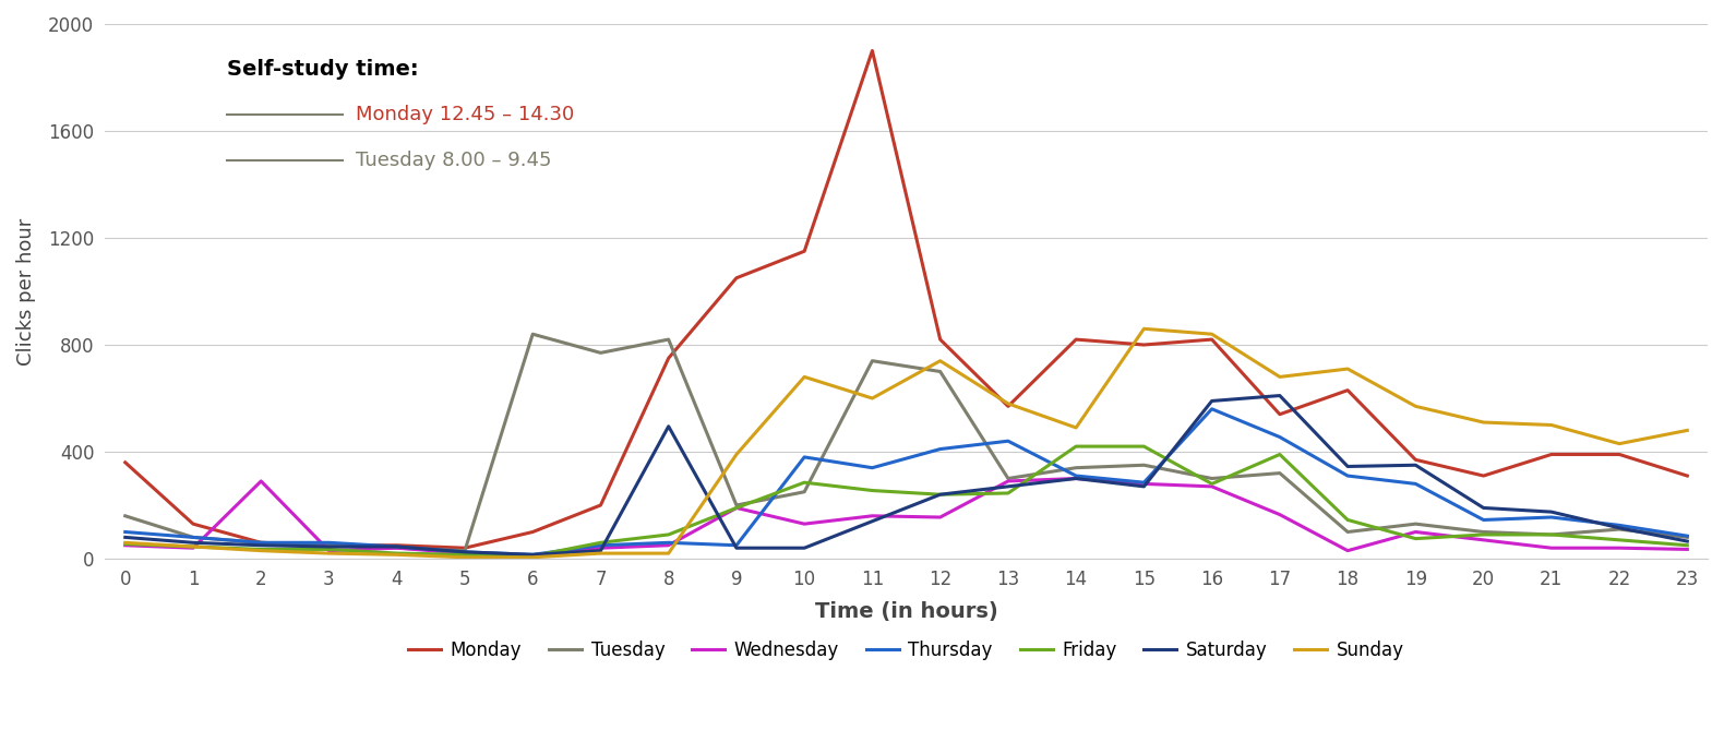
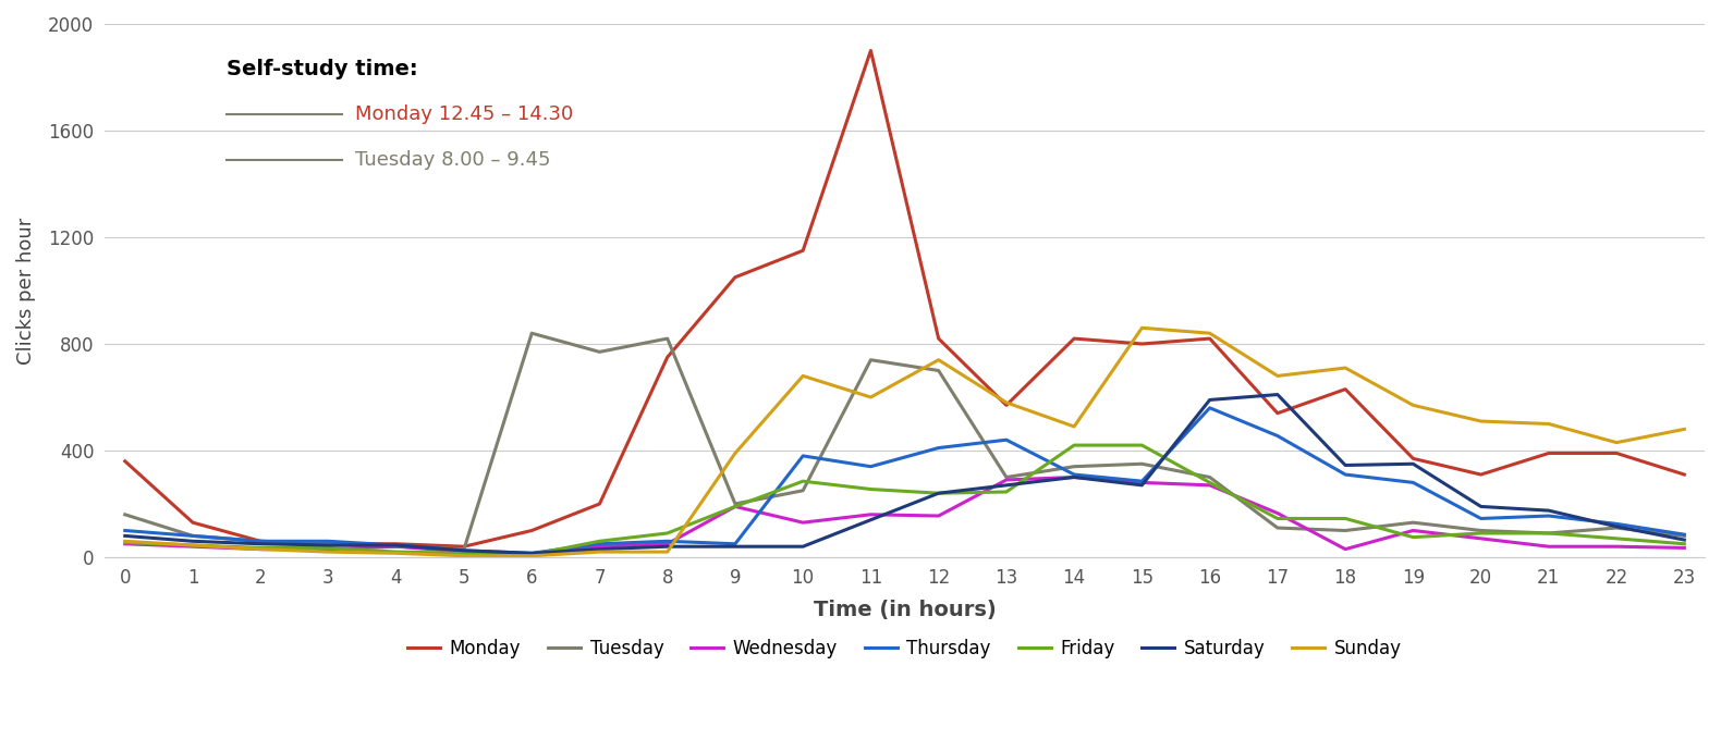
Wednesday/2: 290 -> 30
Saturday/8: 495 -> 40
Tuesday/17: 320 -> 110
Friday/17: 390 -> 145
